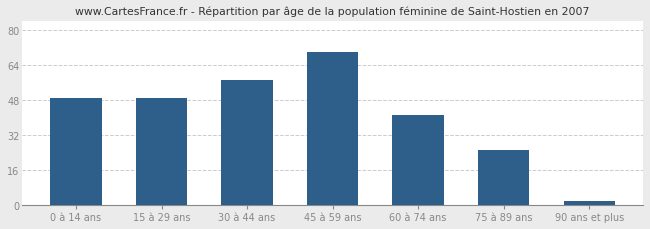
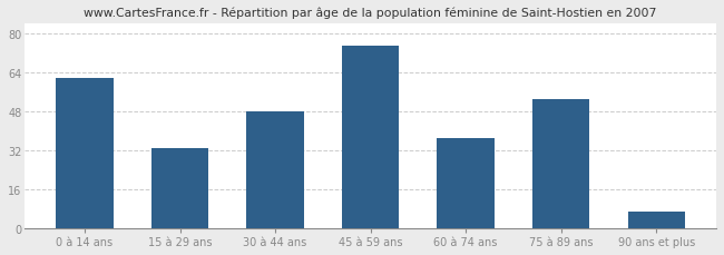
0 à 14 ans: 49 -> 62
15 à 29 ans: 49 -> 33
30 à 44 ans: 57 -> 48
45 à 59 ans: 70 -> 75
60 à 74 ans: 41 -> 37
75 à 89 ans: 25 -> 53
90 ans et plus: 2 -> 7
